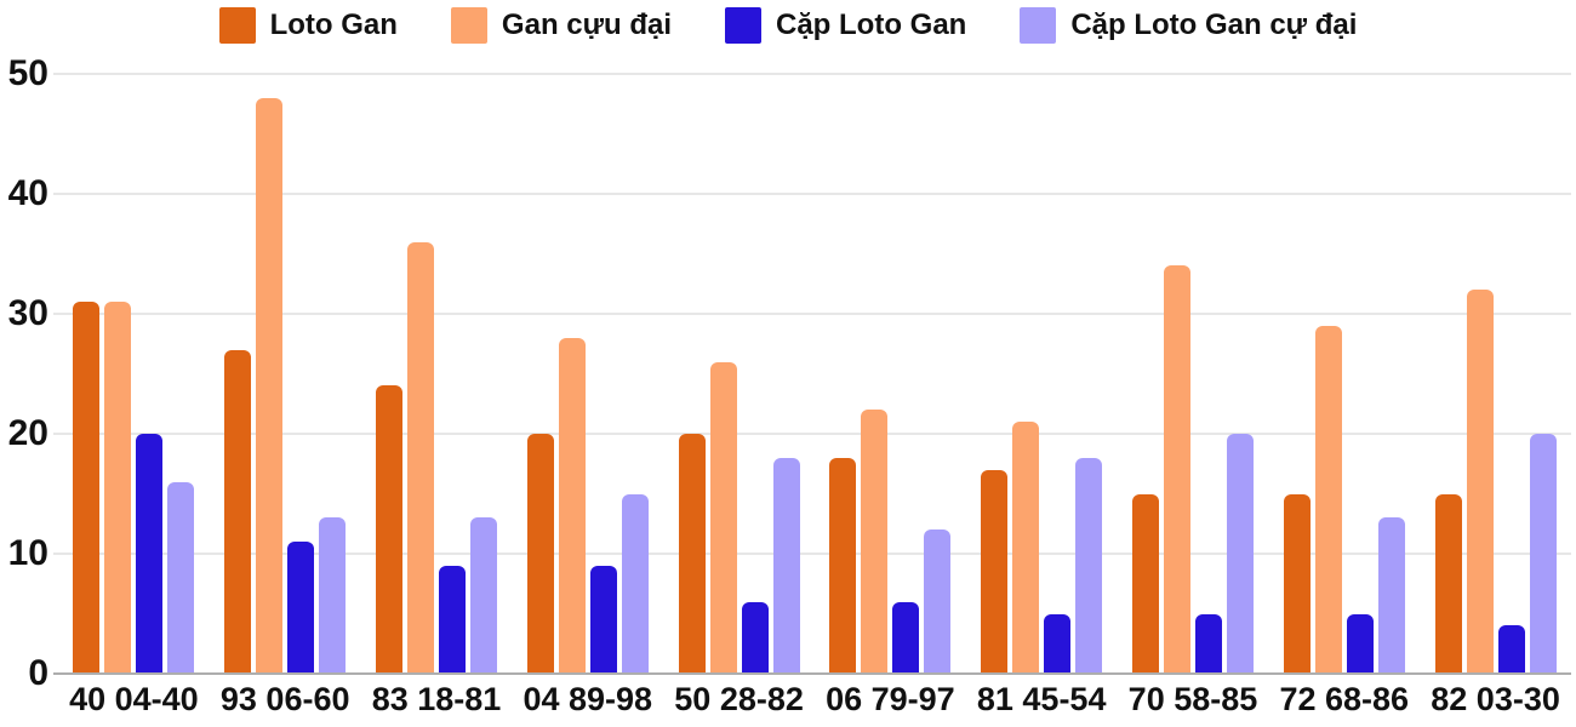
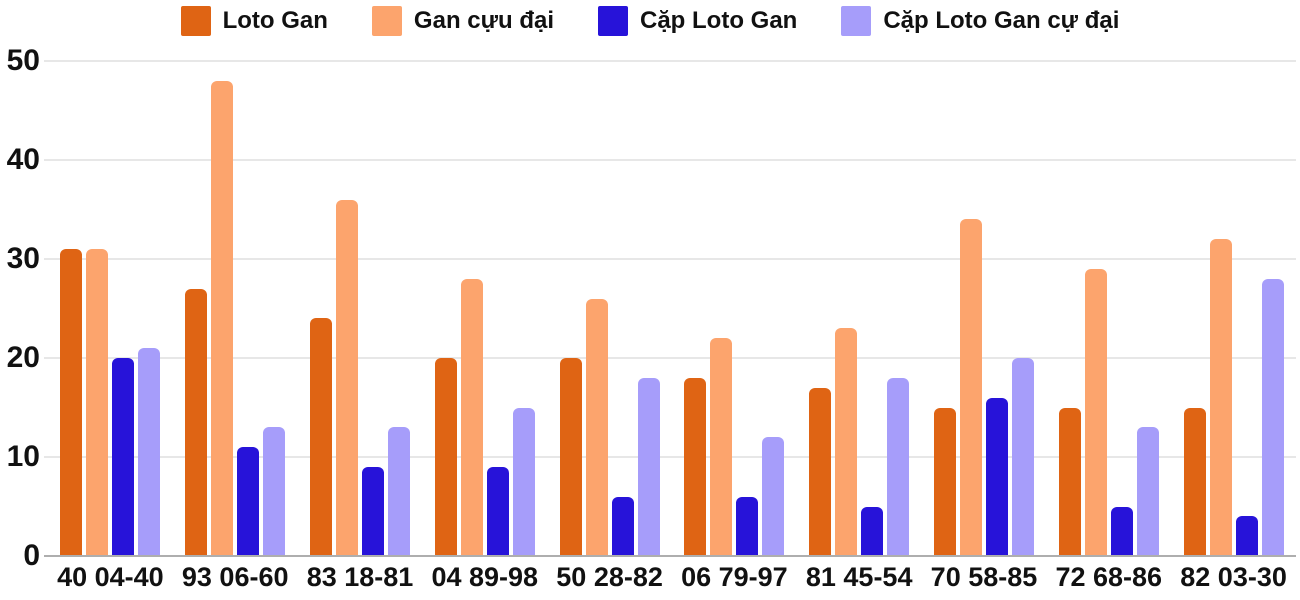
Cặp Loto Gan cự đại/40 04-40: 16 -> 21
Gan cựu đại/81 45-54: 21 -> 23
Cặp Loto Gan/70 58-85: 5 -> 16
Cặp Loto Gan cự đại/82 03-30: 20 -> 28
